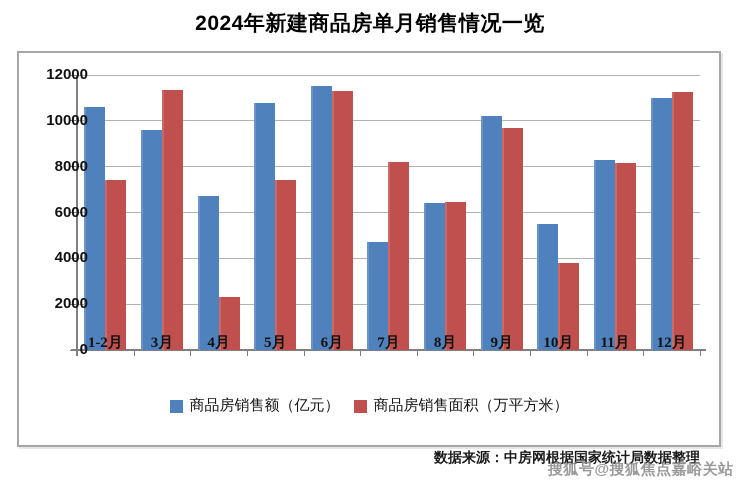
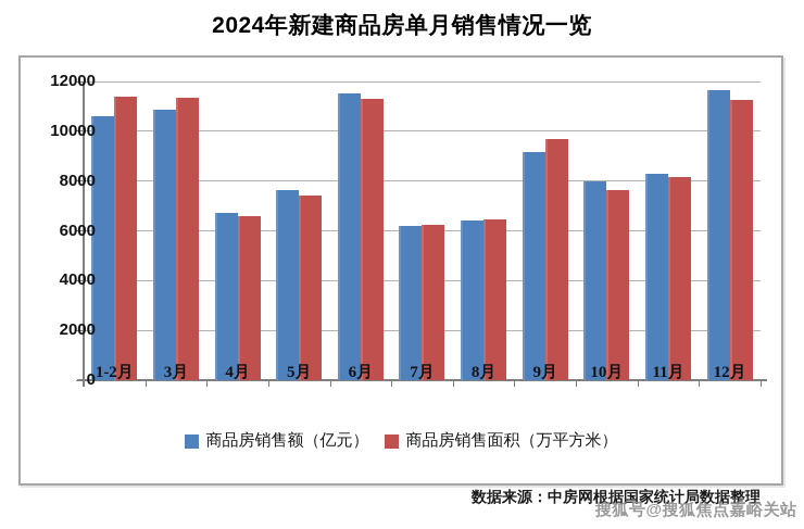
商品房销售面积（万平方米）/1-2月: 7400 -> 11400
商品房销售额（亿元）/3月: 9600 -> 10800
商品房销售面积（万平方米）/4月: 2300 -> 6600
商品房销售额（亿元）/5月: 10800 -> 7600
商品房销售额（亿元）/7月: 4700 -> 6200
商品房销售面积（万平方米）/7月: 8200 -> 6200
商品房销售额（亿元）/9月: 10200 -> 9200
商品房销售额（亿元）/10月: 5500 -> 8000
商品房销售面积（万平方米）/10月: 3800 -> 7600
商品房销售额（亿元）/12月: 11000 -> 11600
